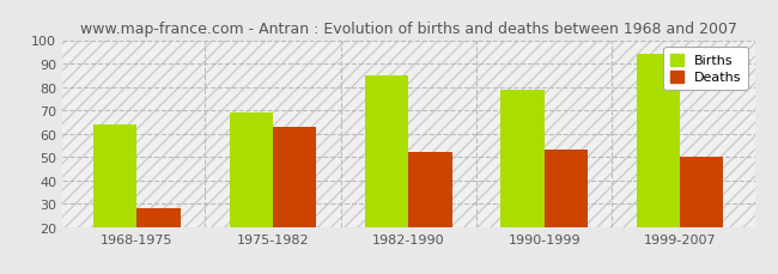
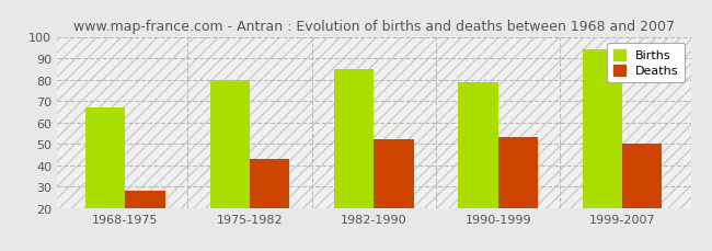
Births/1968-1975: 64 -> 67
Births/1975-1982: 69 -> 80
Deaths/1975-1982: 63 -> 43
